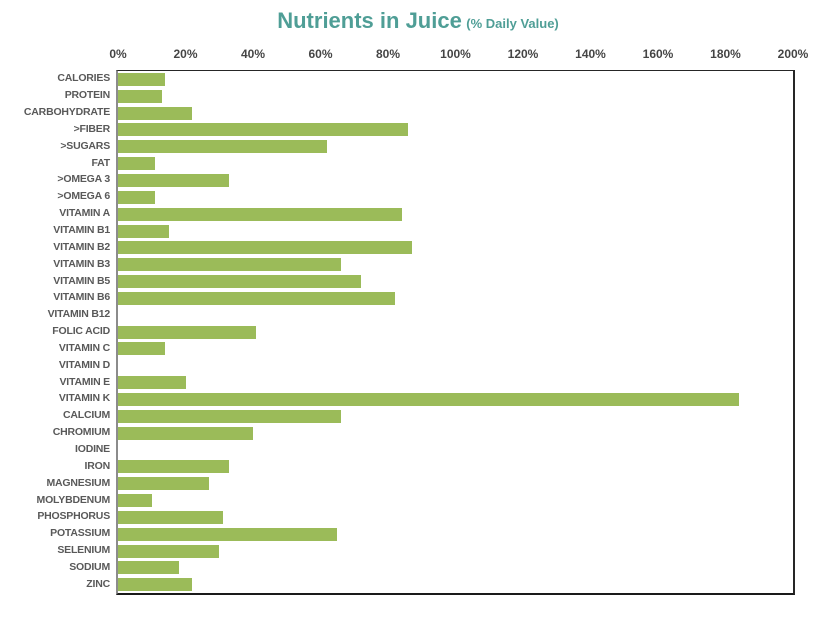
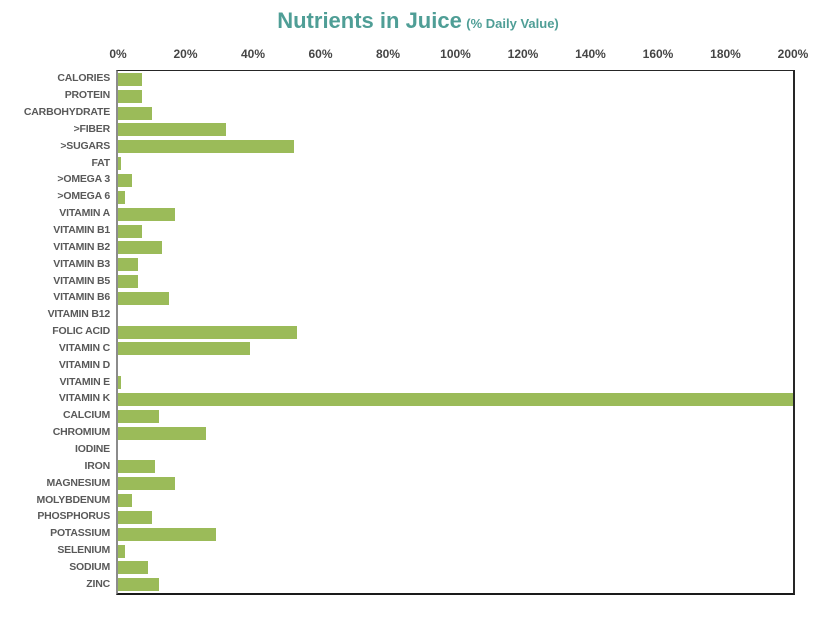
CALORIES: 14% -> 7%
PROTEIN: 13% -> 7%
CARBOHYDRATE: 22% -> 10%
>FIBER: 86% -> 32%
>SUGARS: 62% -> 52%
FAT: 11% -> 1%
>OMEGA 3: 33% -> 4%
>OMEGA 6: 11% -> 2%
VITAMIN A: 84% -> 17%
VITAMIN B1: 15% -> 7%
VITAMIN B2: 87% -> 13%
VITAMIN B3: 66% -> 6%
VITAMIN B5: 72% -> 6%
VITAMIN B6: 82% -> 15%
FOLIC ACID: 41% -> 53%
VITAMIN C: 14% -> 39%
VITAMIN E: 20% -> 1%
VITAMIN K: 184% -> 200%
CALCIUM: 66% -> 12%
CHROMIUM: 40% -> 26%
IRON: 33% -> 11%
MAGNESIUM: 27% -> 17%
MOLYBDENUM: 10% -> 4%
PHOSPHORUS: 31% -> 10%
POTASSIUM: 65% -> 29%
SELENIUM: 30% -> 2%
SODIUM: 18% -> 9%
ZINC: 22% -> 12%
